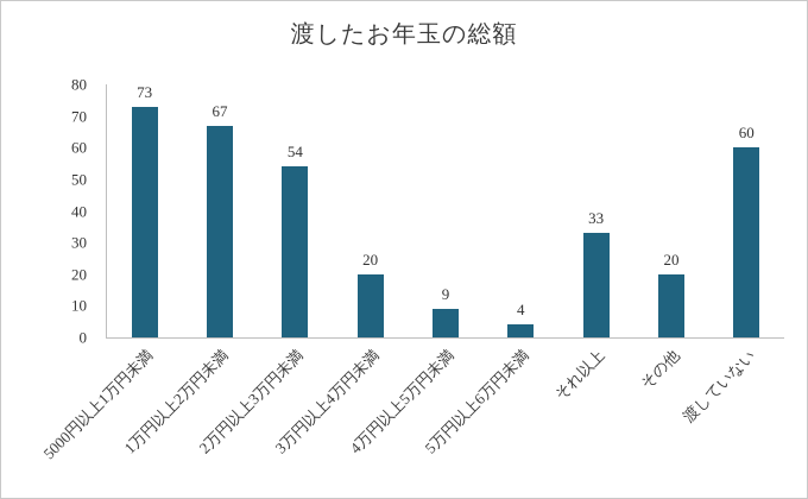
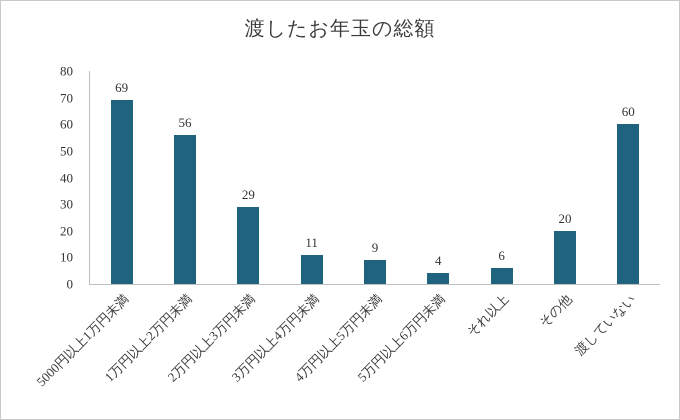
5000円以上1万円未満: 73 -> 69
1万円以上2万円未満: 67 -> 56
2万円以上3万円未満: 54 -> 29
3万円以上4万円未満: 20 -> 11
それ以上: 33 -> 6
